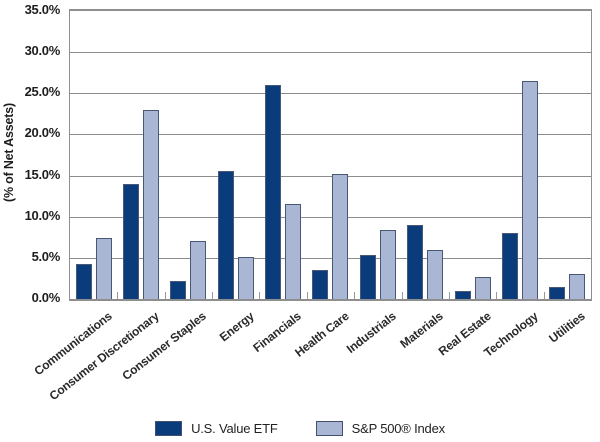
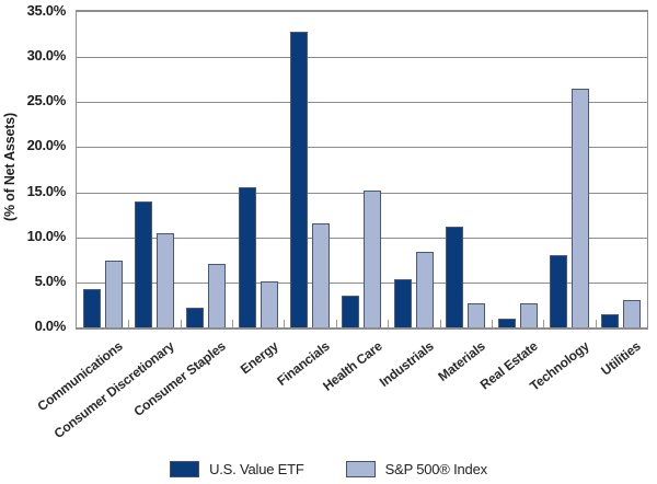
S&P 500® Index/Consumer Discretionary: 23% -> 10%
U.S. Value ETF/Financials: 26% -> 33%
U.S. Value ETF/Materials: 9% -> 11%
S&P 500® Index/Materials: 6% -> 3%
